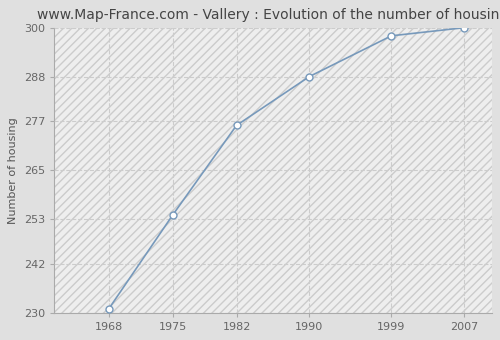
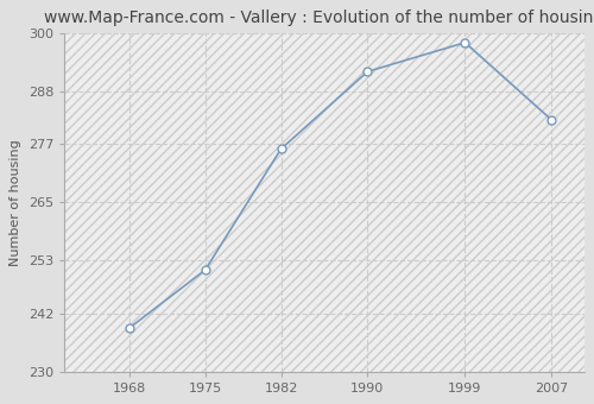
1968: 231 -> 239
1975: 254 -> 251
1990: 288 -> 292
2007: 300 -> 282
